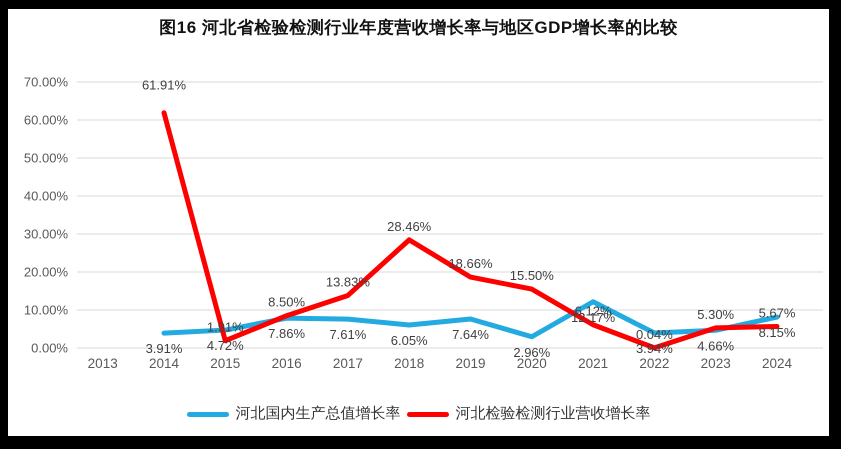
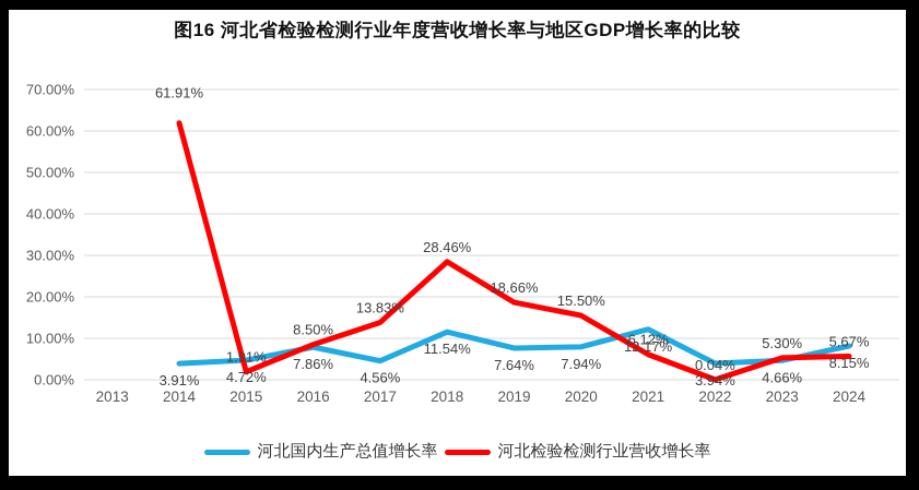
河北国内生产总值增长率/2017: 7.61% -> 4.56%
河北国内生产总值增长率/2018: 6.05% -> 11.54%
河北国内生产总值增长率/2020: 2.96% -> 7.94%
